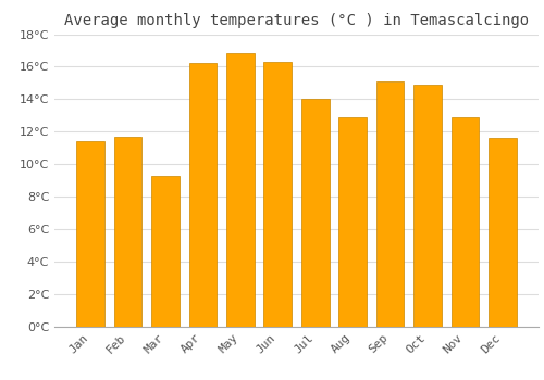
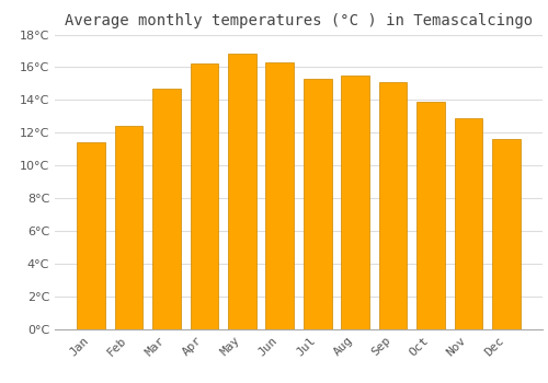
Feb: 11.7°C -> 12.4°C
Mar: 9.3°C -> 14.7°C
Jul: 14.0°C -> 15.3°C
Aug: 12.9°C -> 15.5°C
Oct: 14.9°C -> 13.9°C
